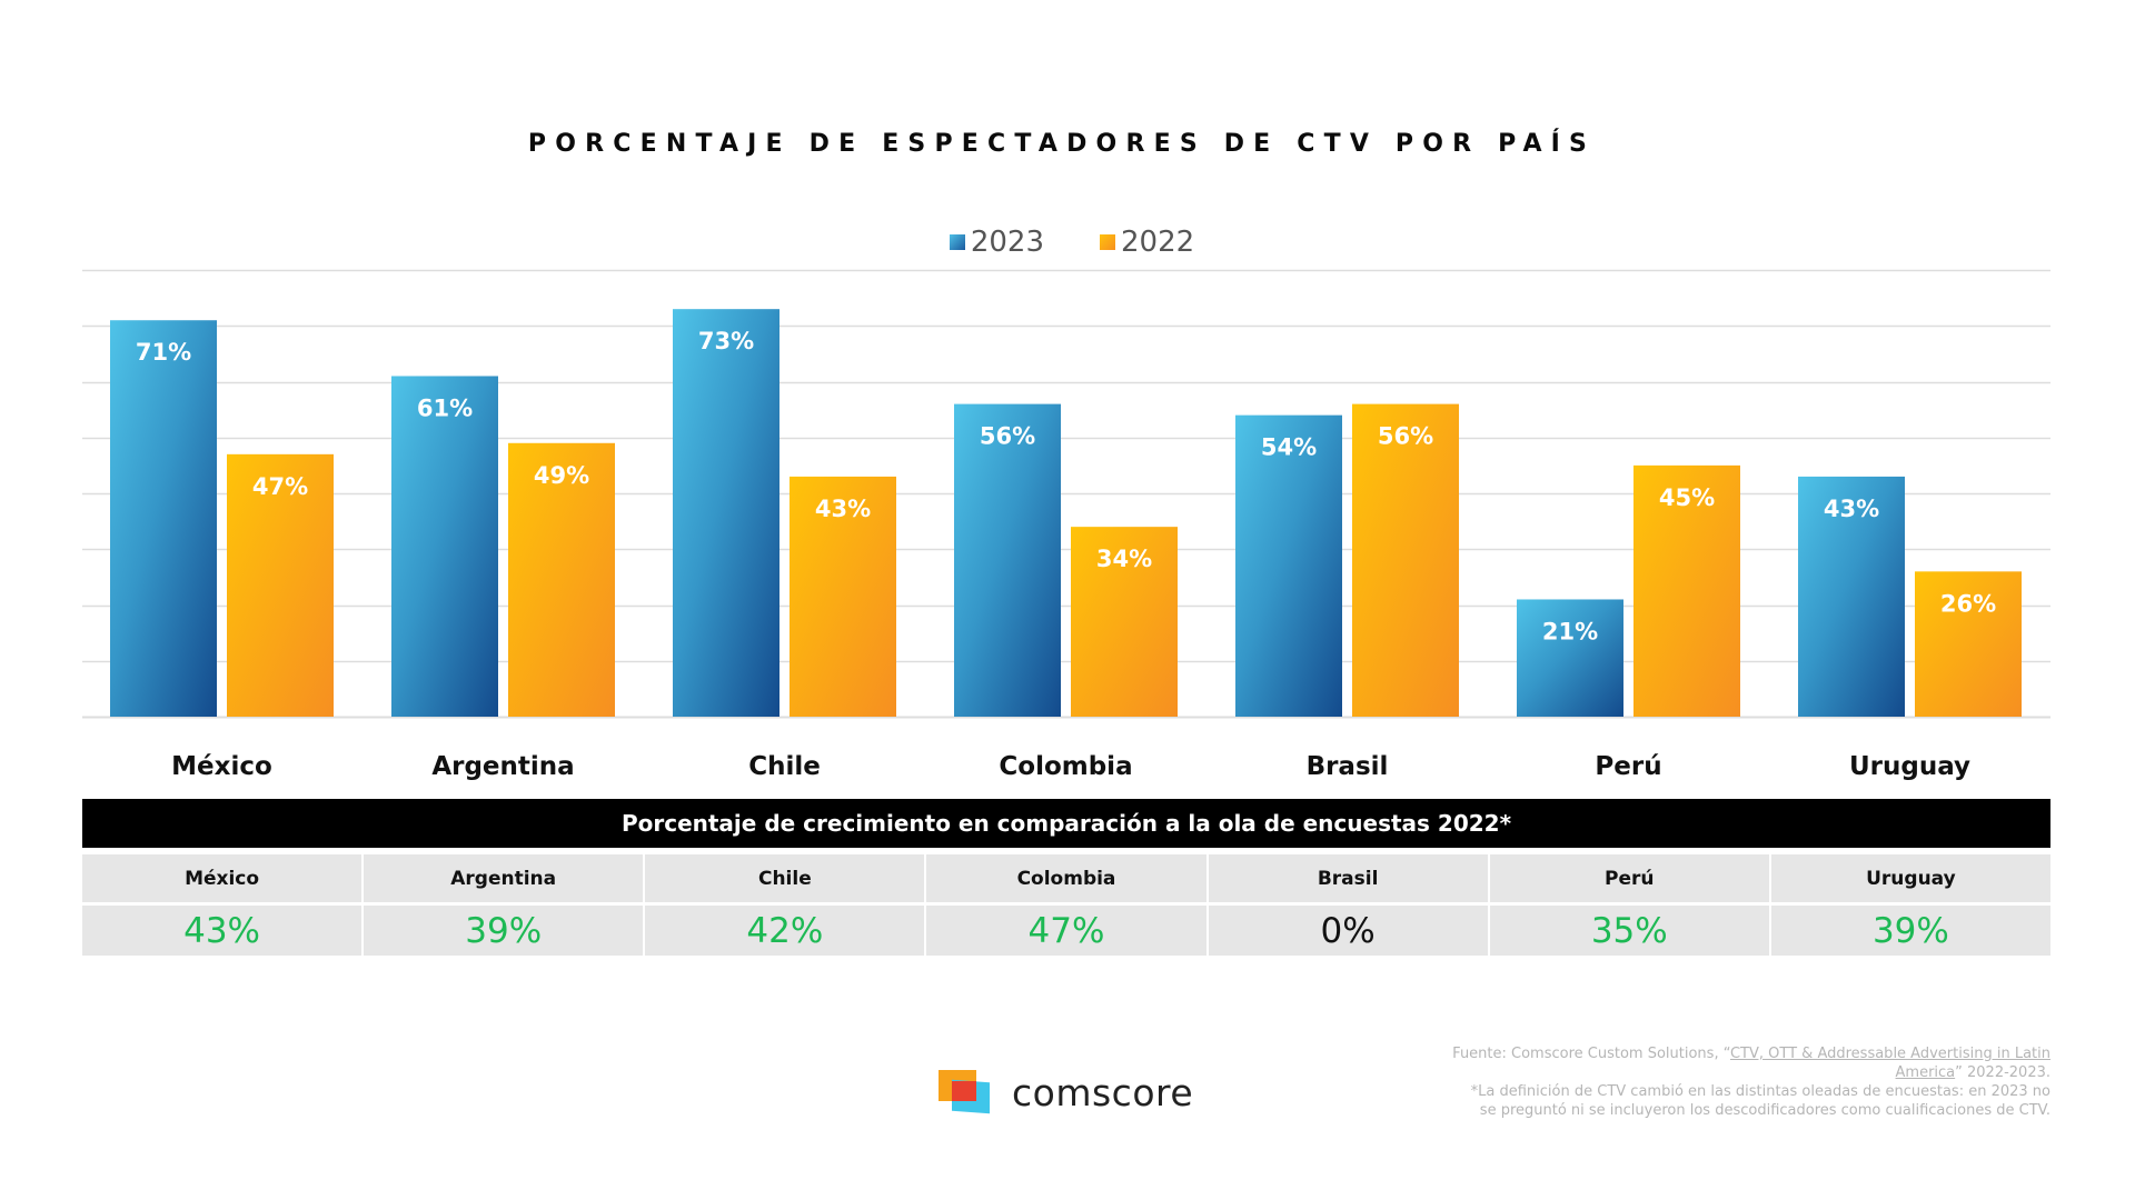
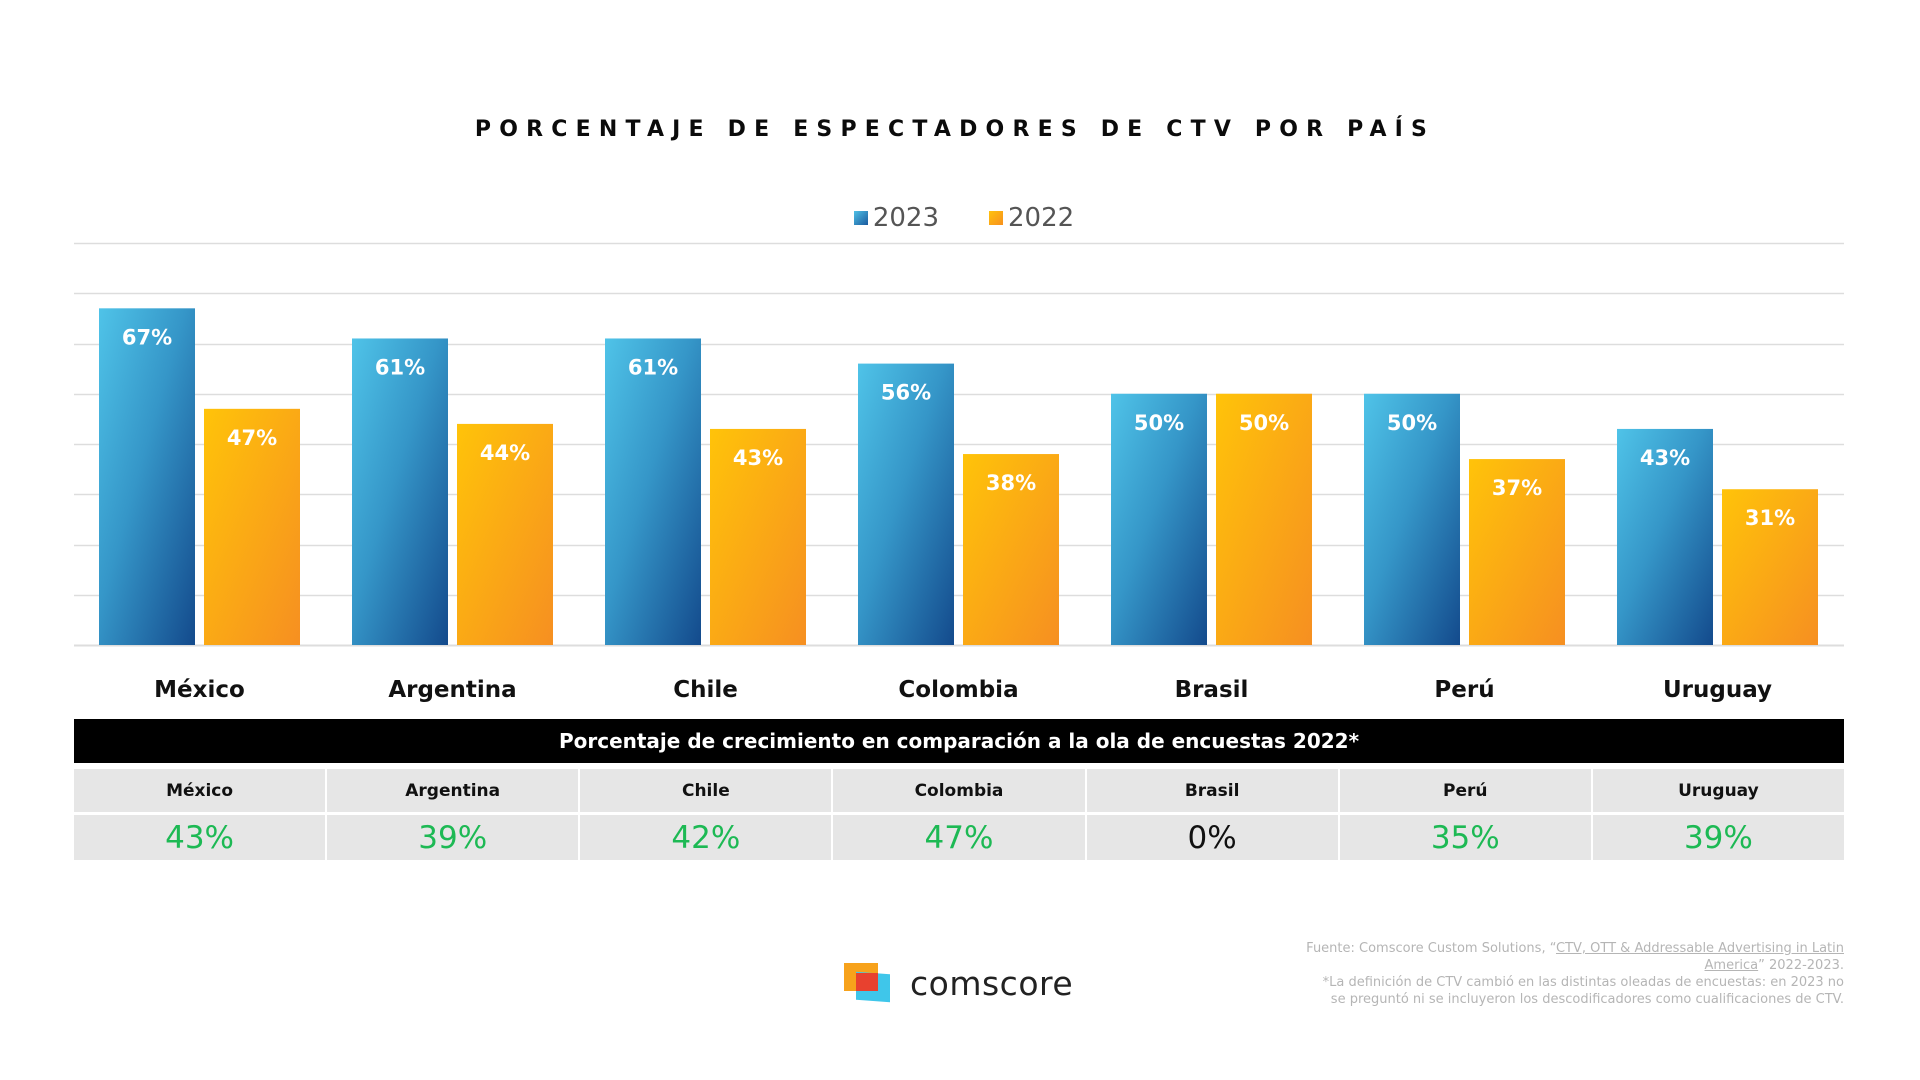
2023/México: 71% -> 67%
2022/Argentina: 49% -> 44%
2023/Chile: 73% -> 61%
2022/Colombia: 34% -> 38%
2023/Brasil: 54% -> 50%
2022/Brasil: 56% -> 50%
2023/Perú: 21% -> 50%
2022/Perú: 45% -> 37%
2022/Uruguay: 26% -> 31%
